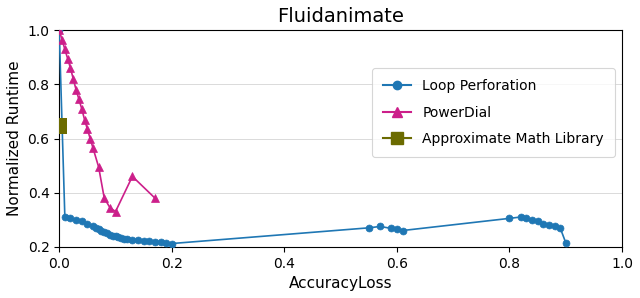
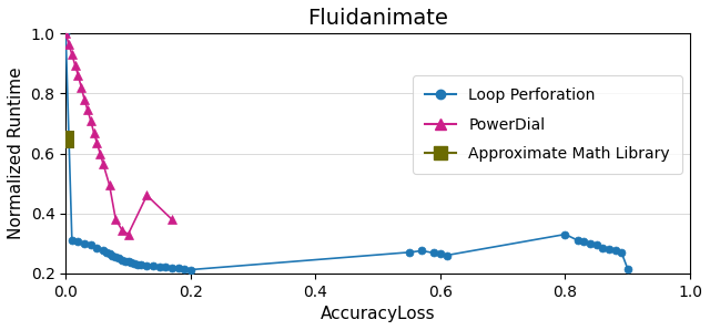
Loop Perforation/0.8: 0.305 -> 0.330
